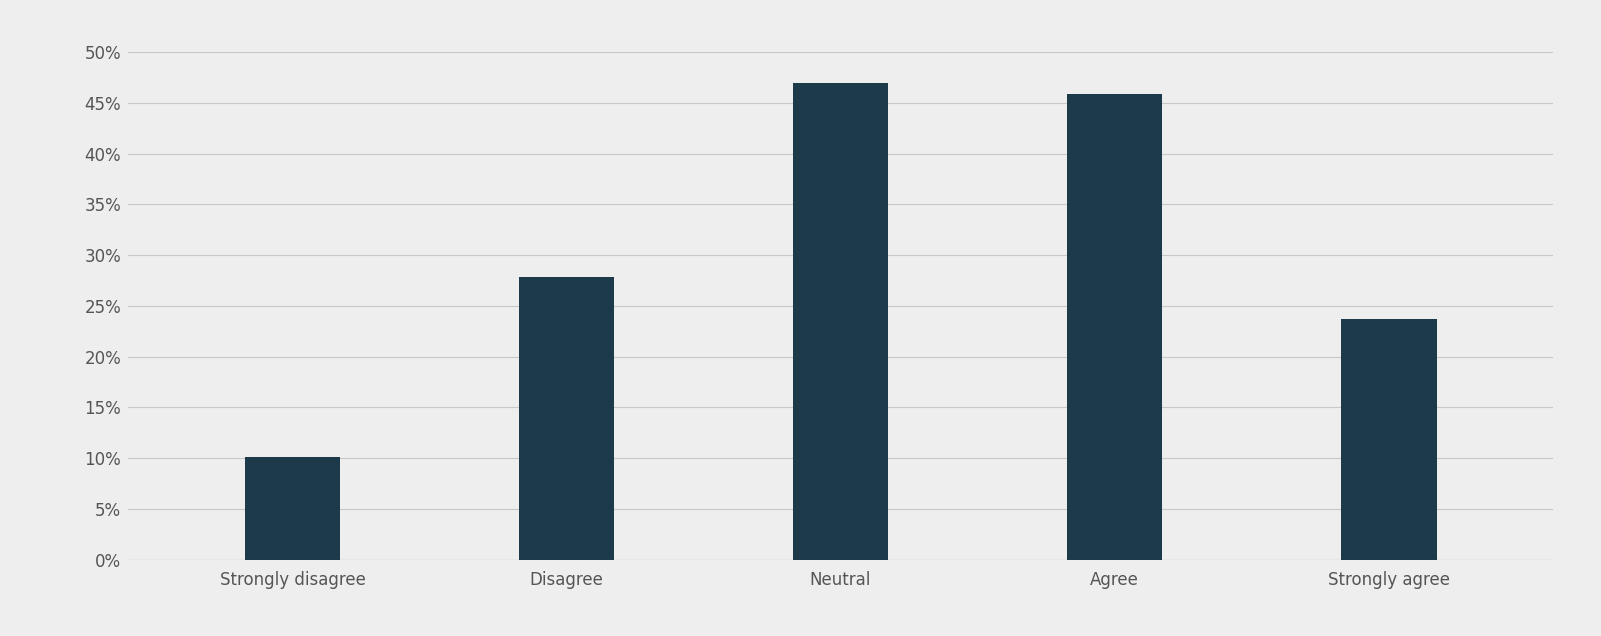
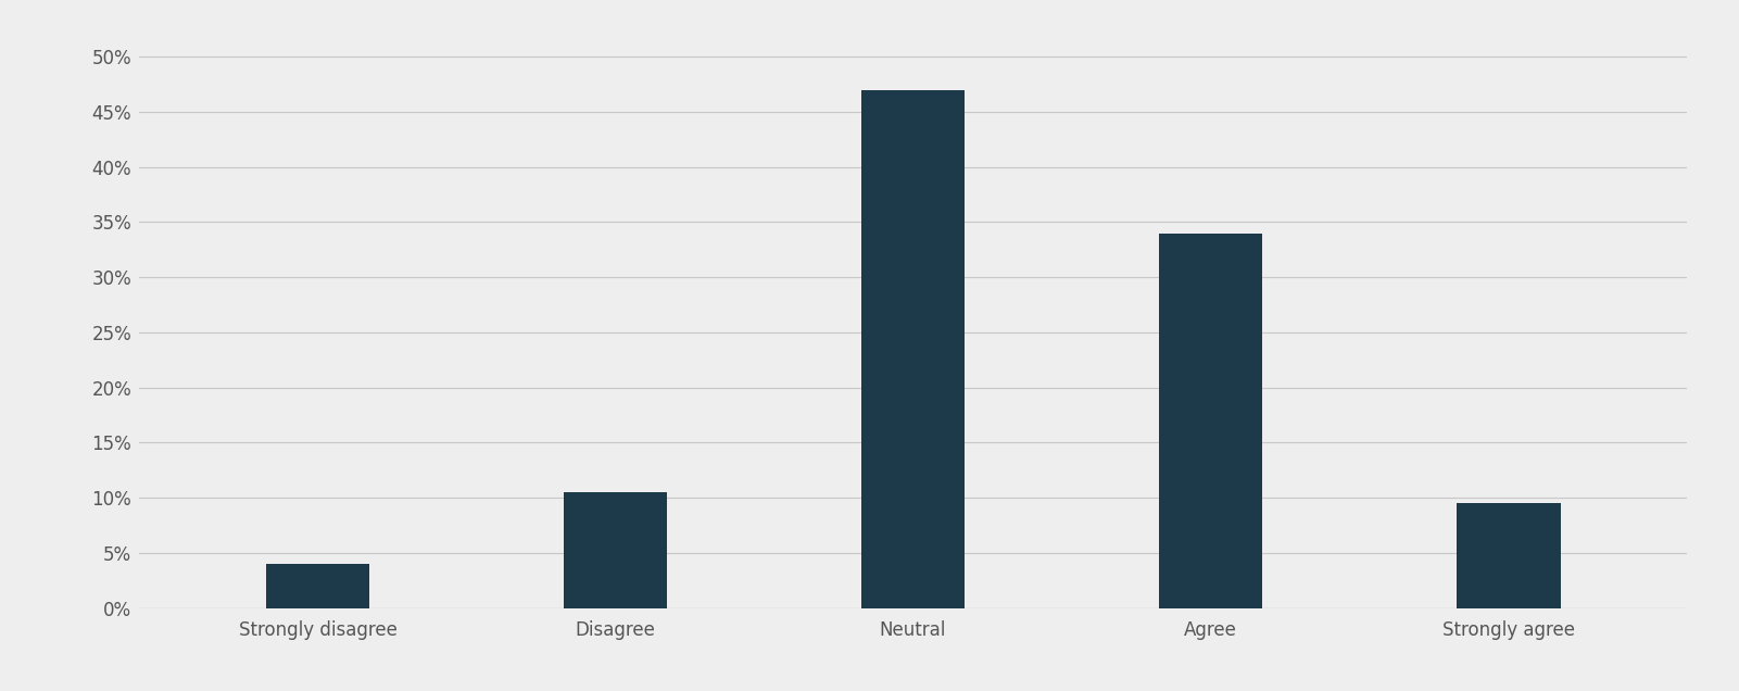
Strongly disagree: 10.1% -> 4.0%
Disagree: 27.8% -> 10.5%
Agree: 45.9% -> 34.0%
Strongly agree: 23.7% -> 9.5%
